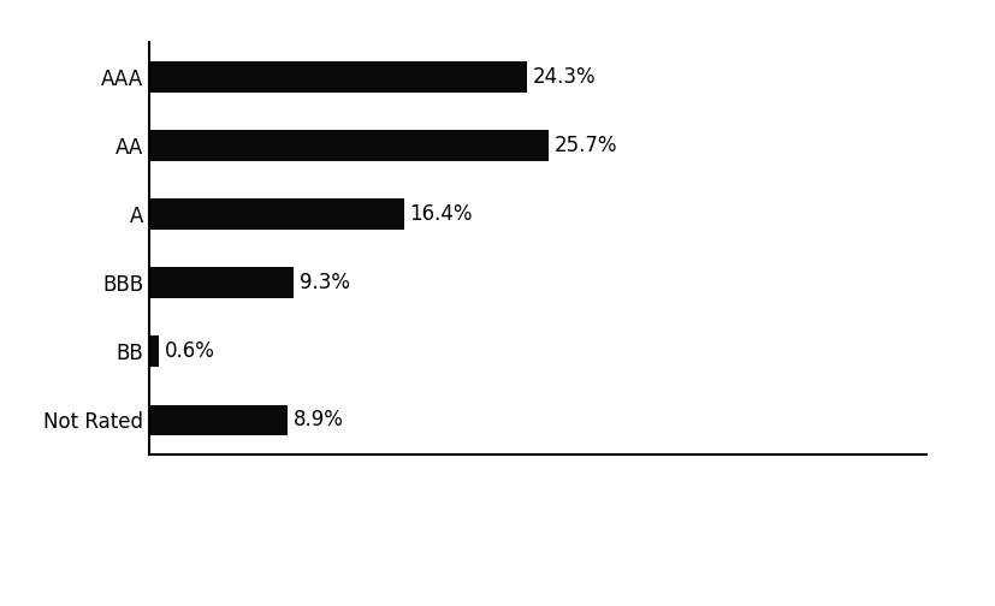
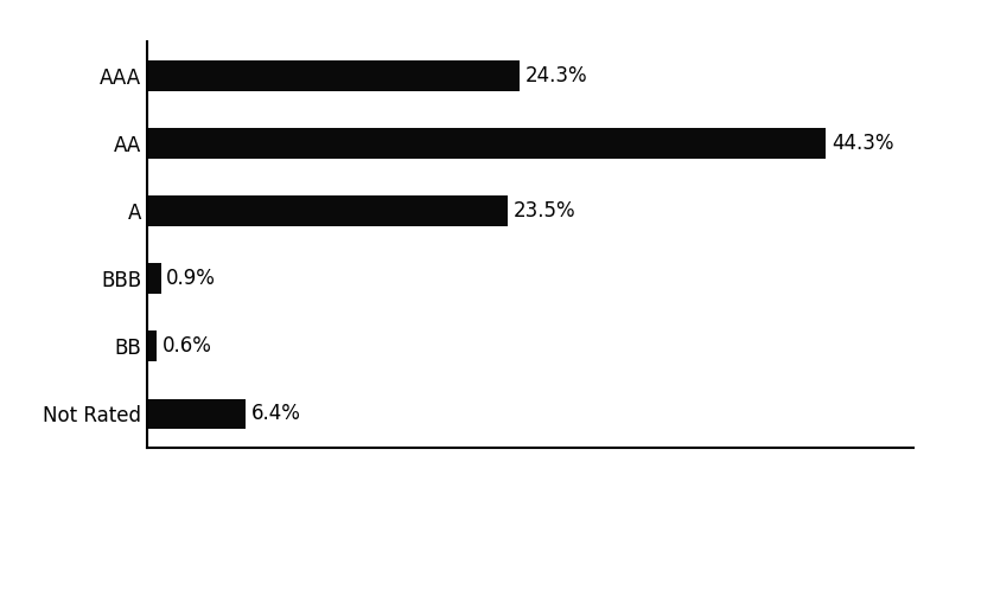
AA: 25.7% -> 44.3%
A: 16.4% -> 23.5%
BBB: 9.3% -> 0.9%
Not Rated: 8.9% -> 6.4%
